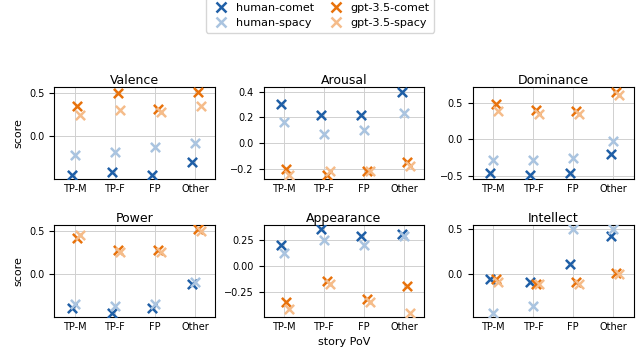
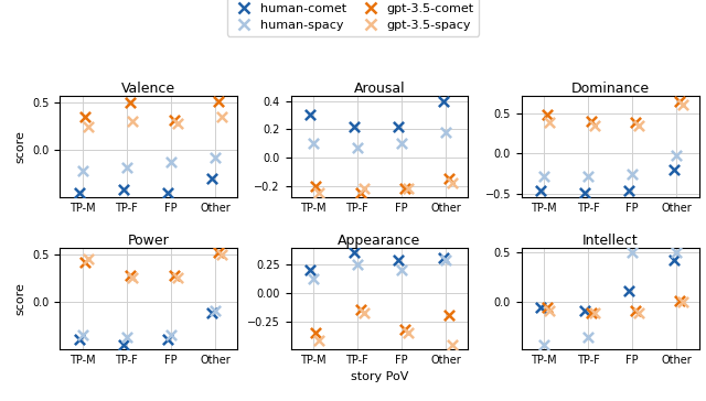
Arousal/human-spacy/TP-M: 0.16 -> 0.10
Arousal/human-spacy/Other: 0.23 -> 0.18
